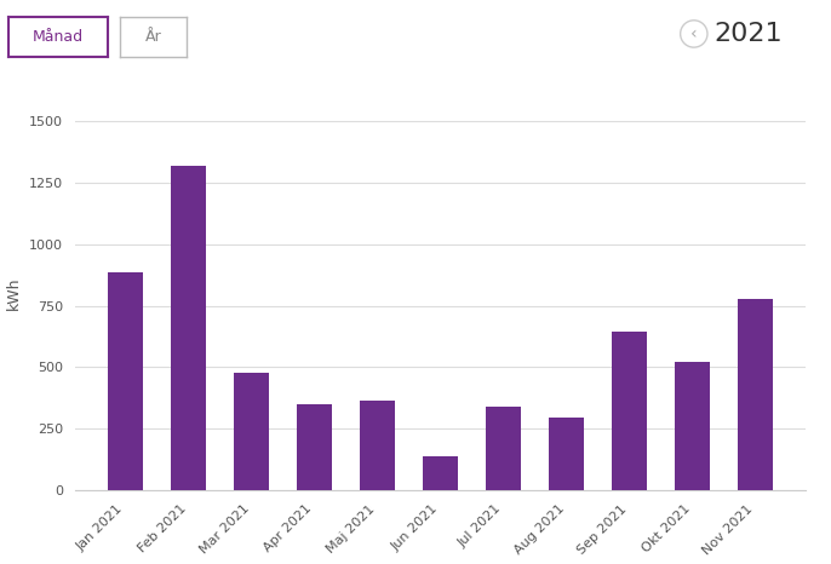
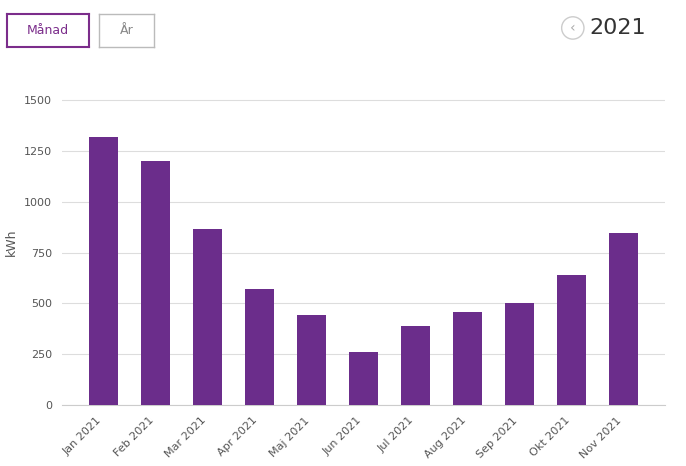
Jan 2021: 885 -> 1315
Feb 2021: 1315 -> 1200
Mar 2021: 480 -> 865
Apr 2021: 350 -> 570
Maj 2021: 365 -> 445
Jun 2021: 140 -> 260
Jul 2021: 340 -> 390
Aug 2021: 295 -> 460
Sep 2021: 645 -> 500
Okt 2021: 520 -> 640
Nov 2021: 775 -> 845
